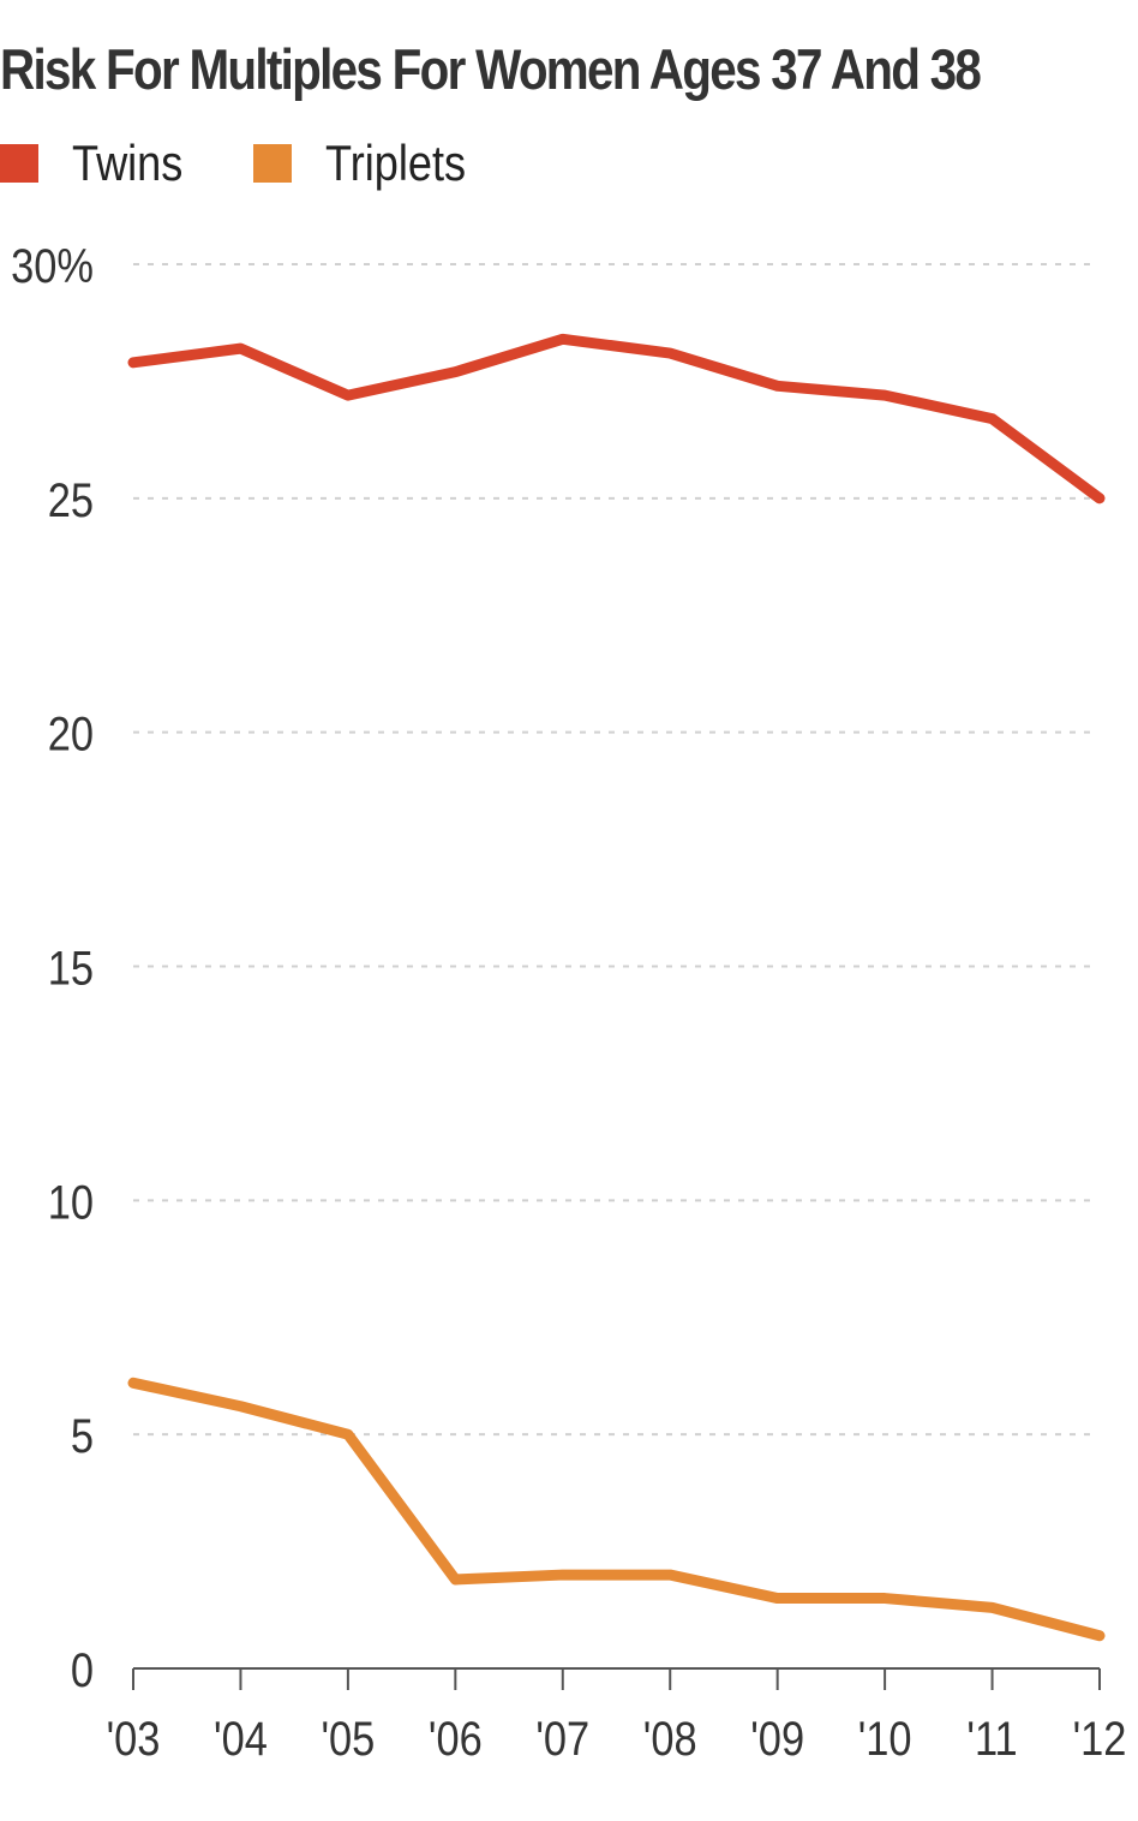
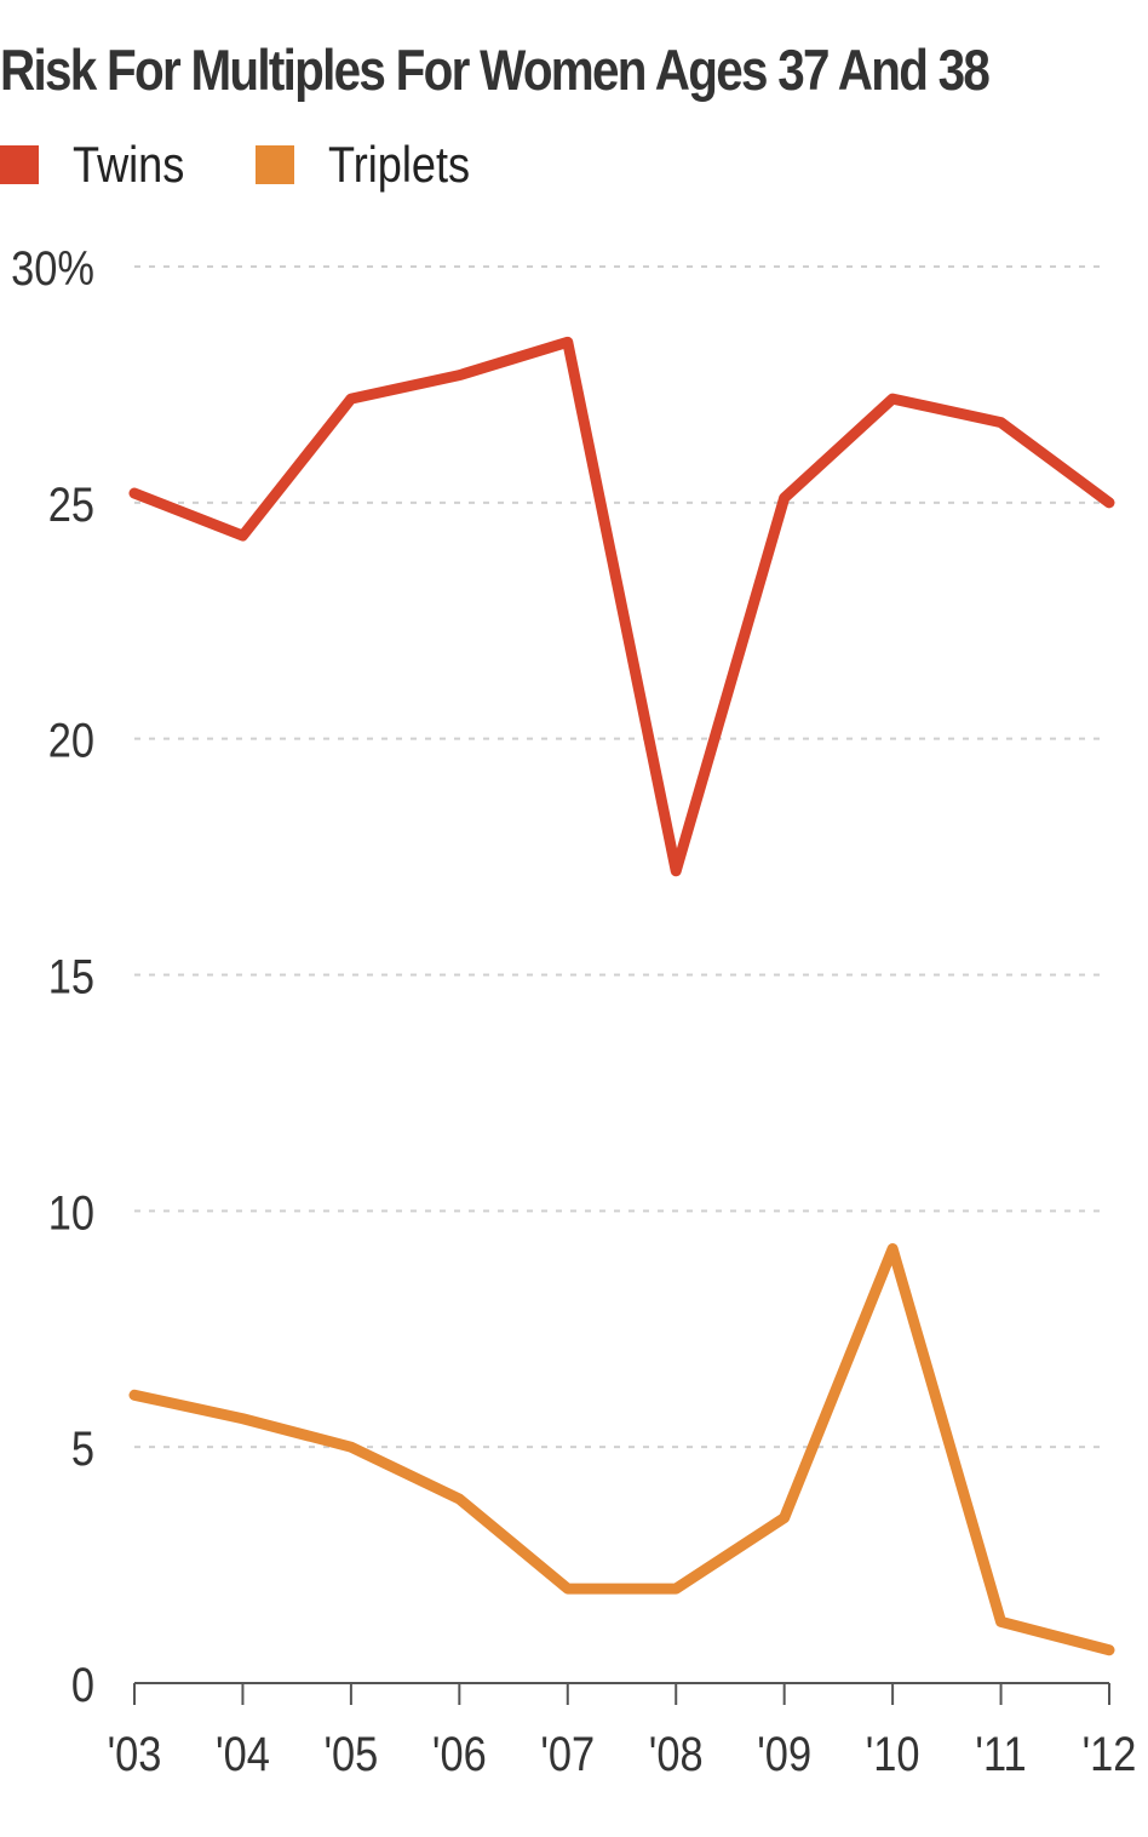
Twins/'03: 27.9% -> 25.2%
Twins/'04: 28.2% -> 24.3%
Triplets/'06: 1.9% -> 3.9%
Twins/'08: 28.1% -> 17.2%
Twins/'09: 27.4% -> 25.1%
Triplets/'09: 1.5% -> 3.5%
Triplets/'10: 1.5% -> 9.2%
